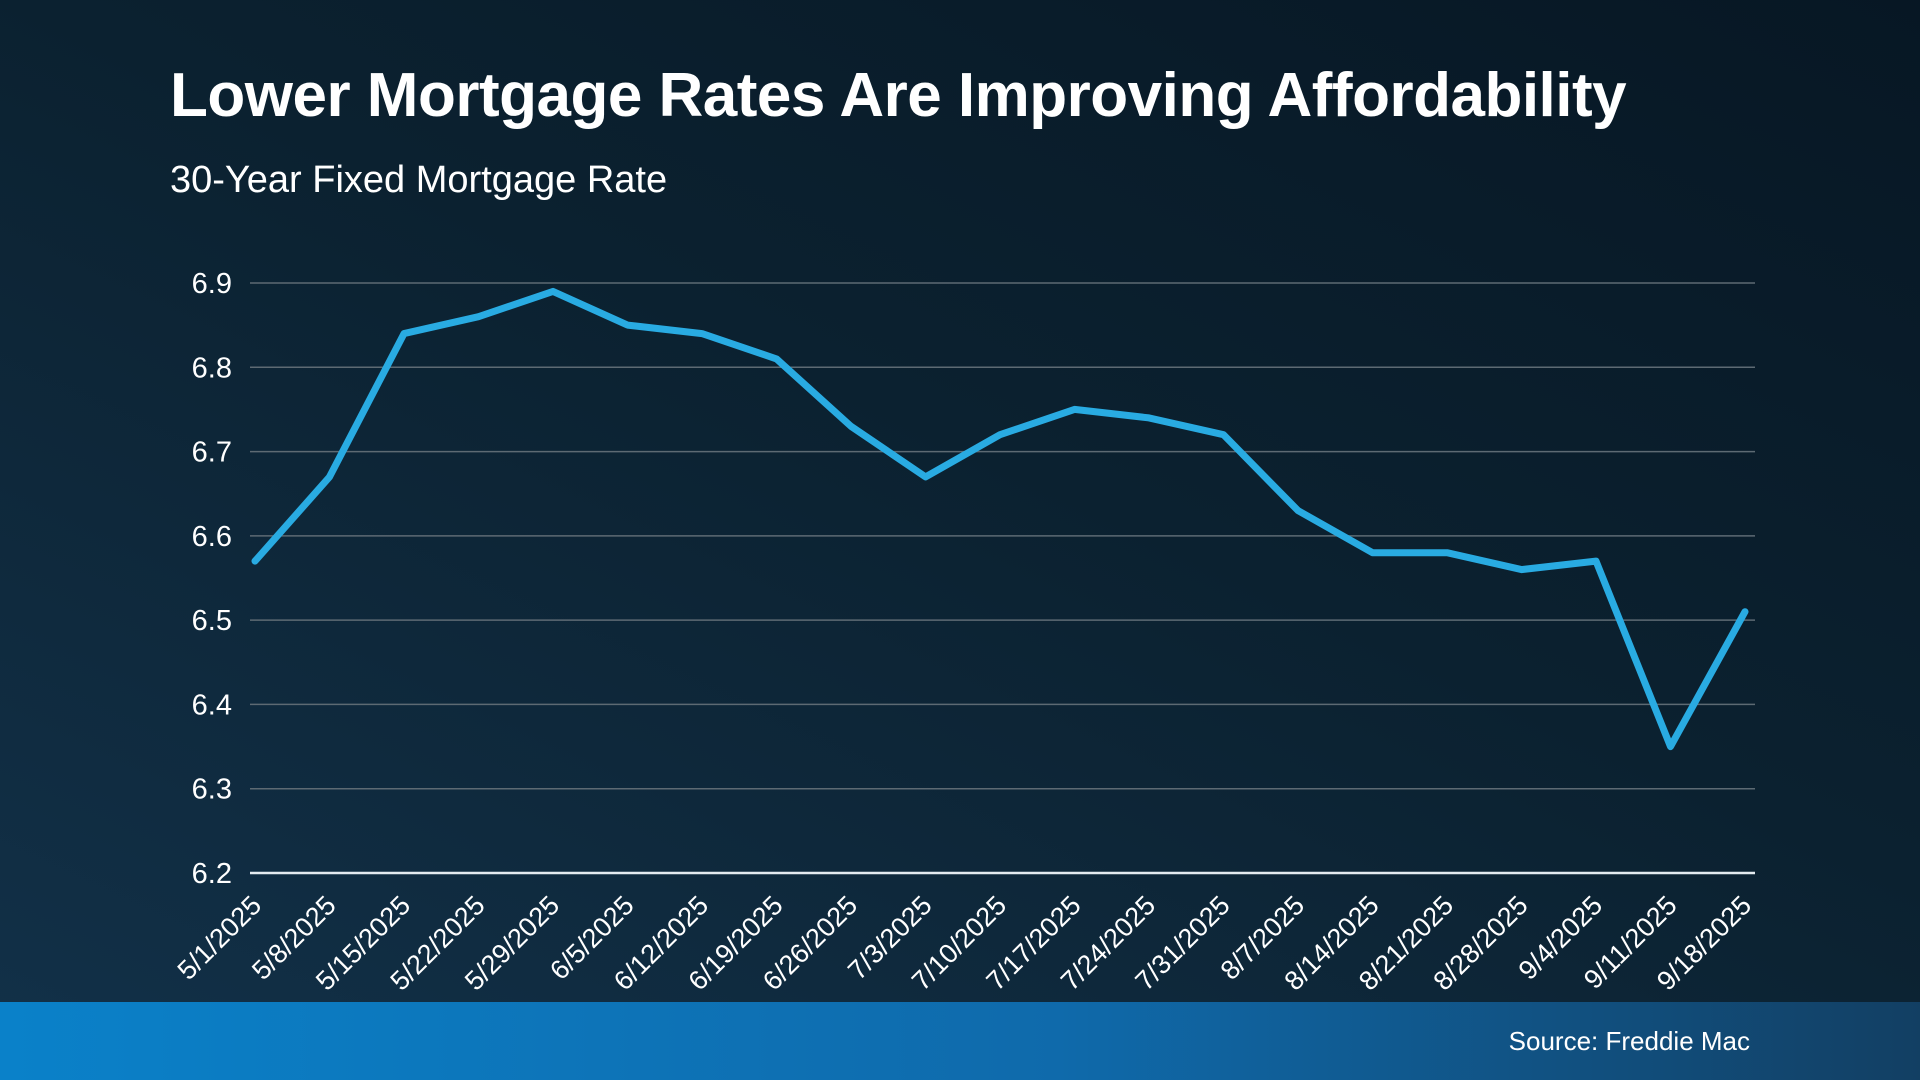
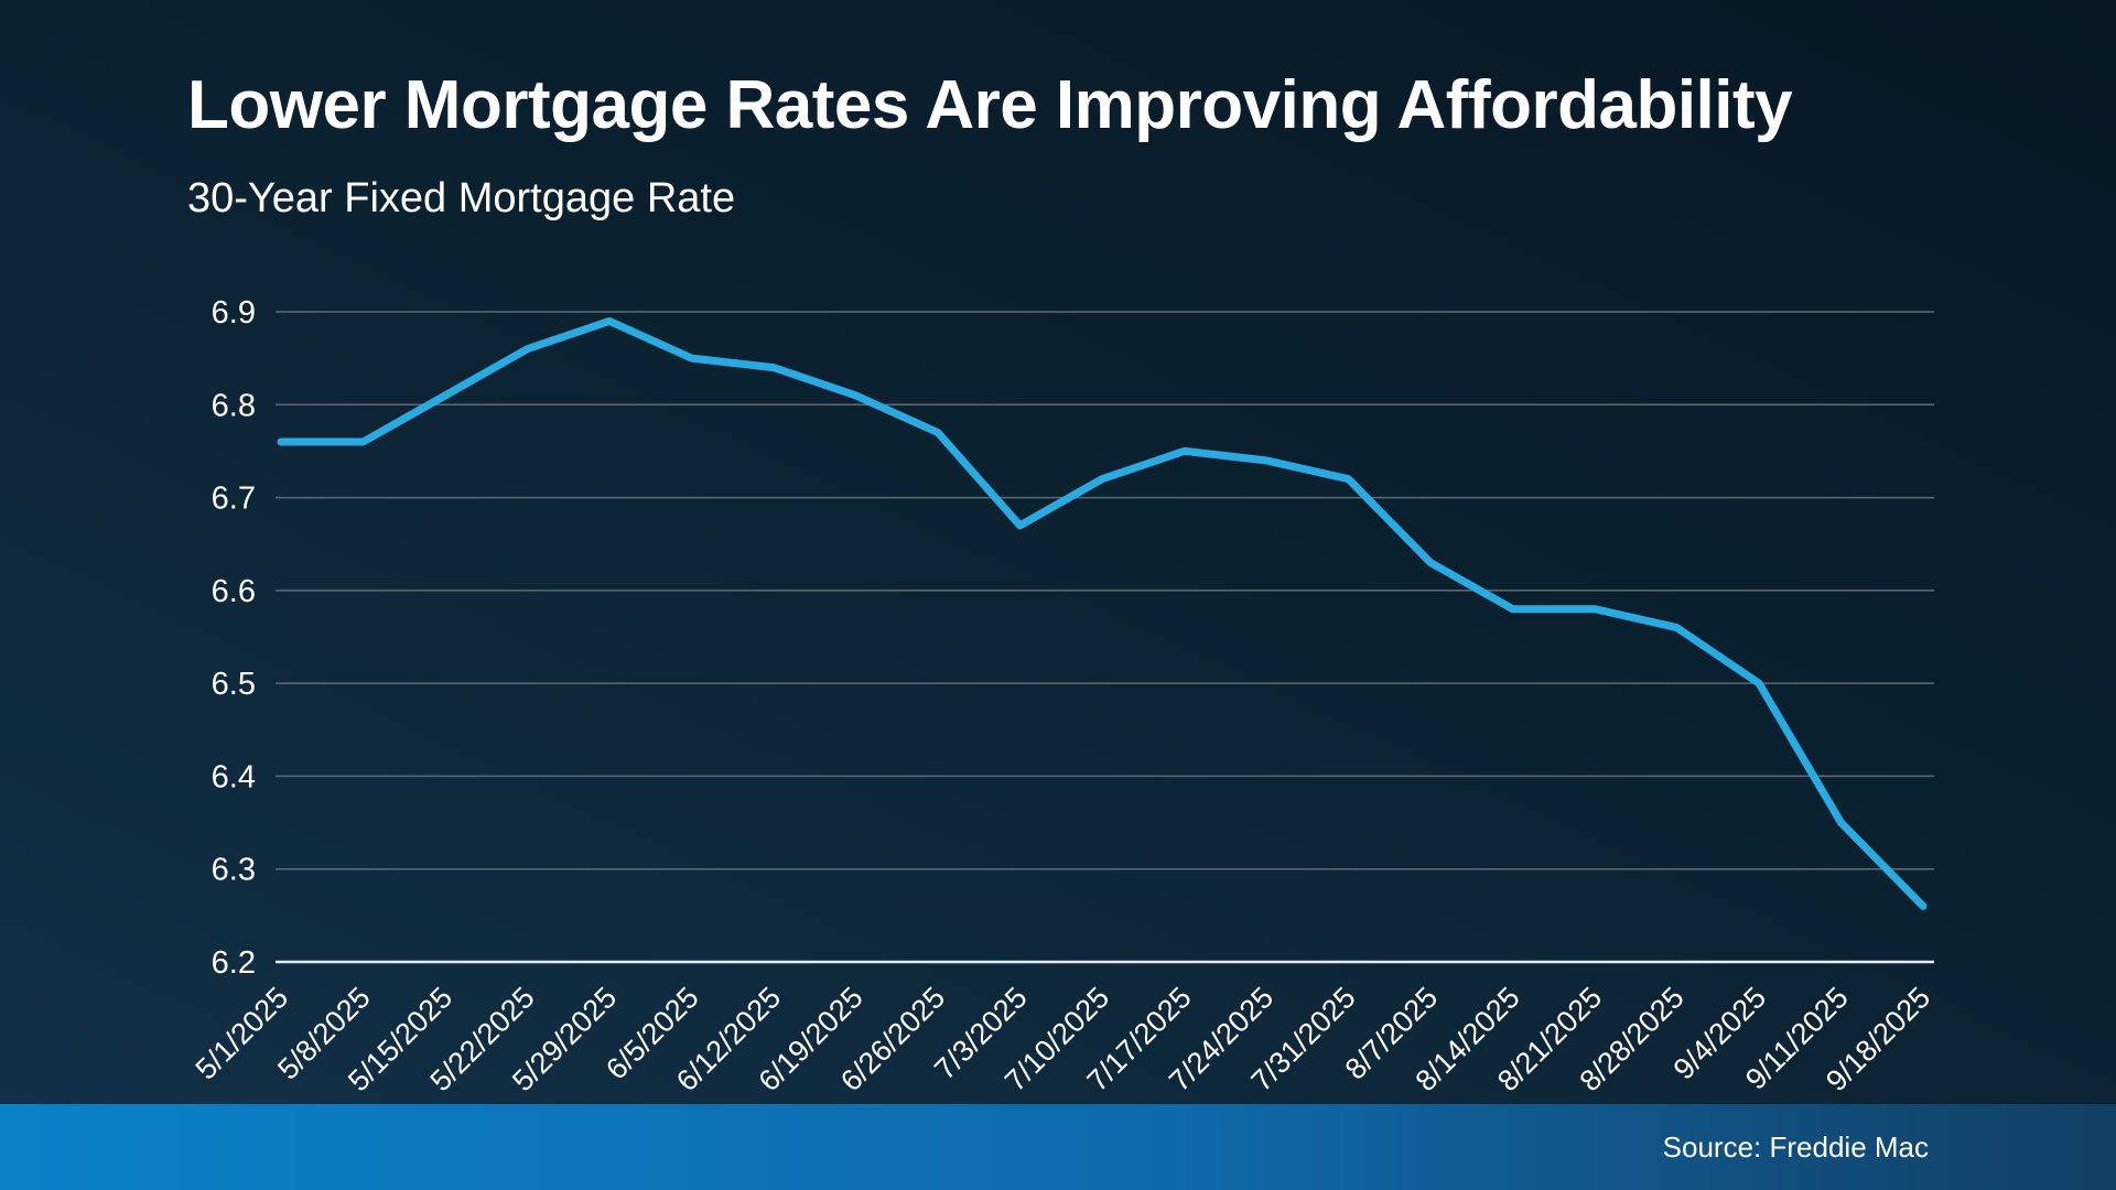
5/1/2025: 6.57 -> 6.76
5/8/2025: 6.67 -> 6.76
5/15/2025: 6.84 -> 6.81
6/26/2025: 6.73 -> 6.77
9/4/2025: 6.57 -> 6.50
9/18/2025: 6.51 -> 6.26
